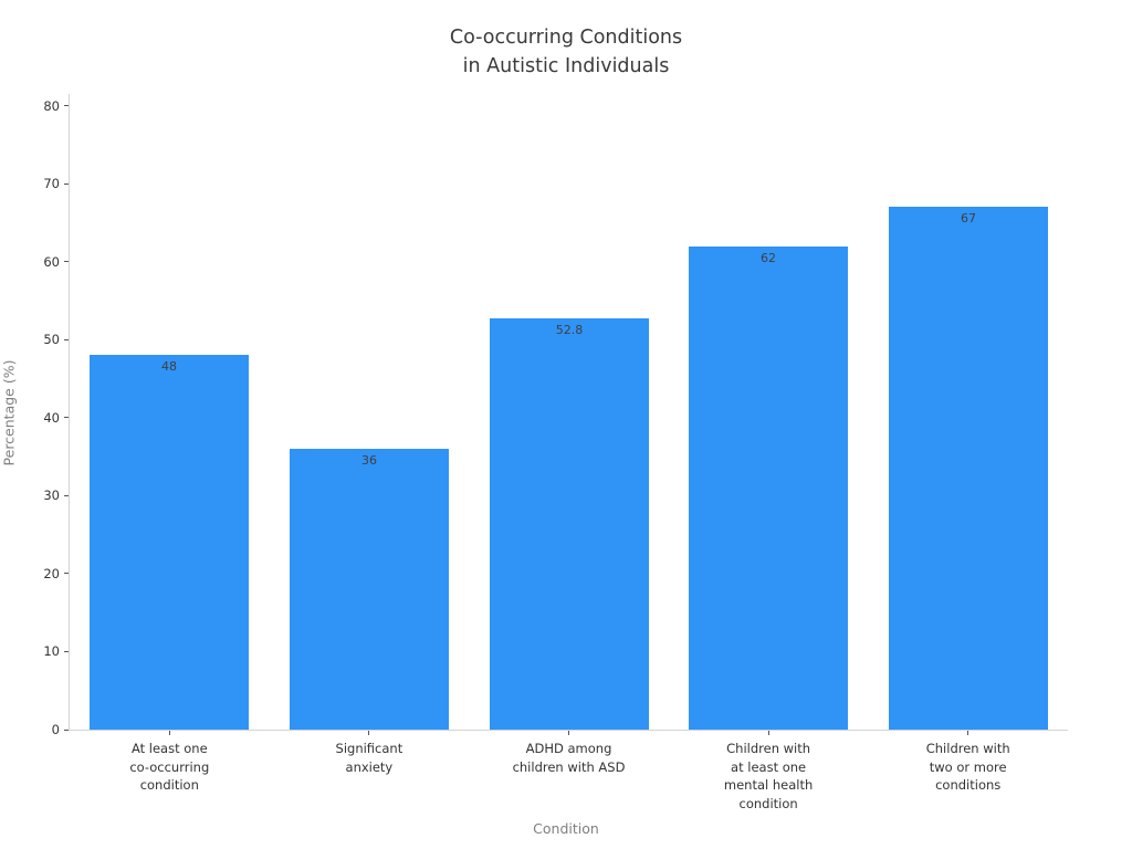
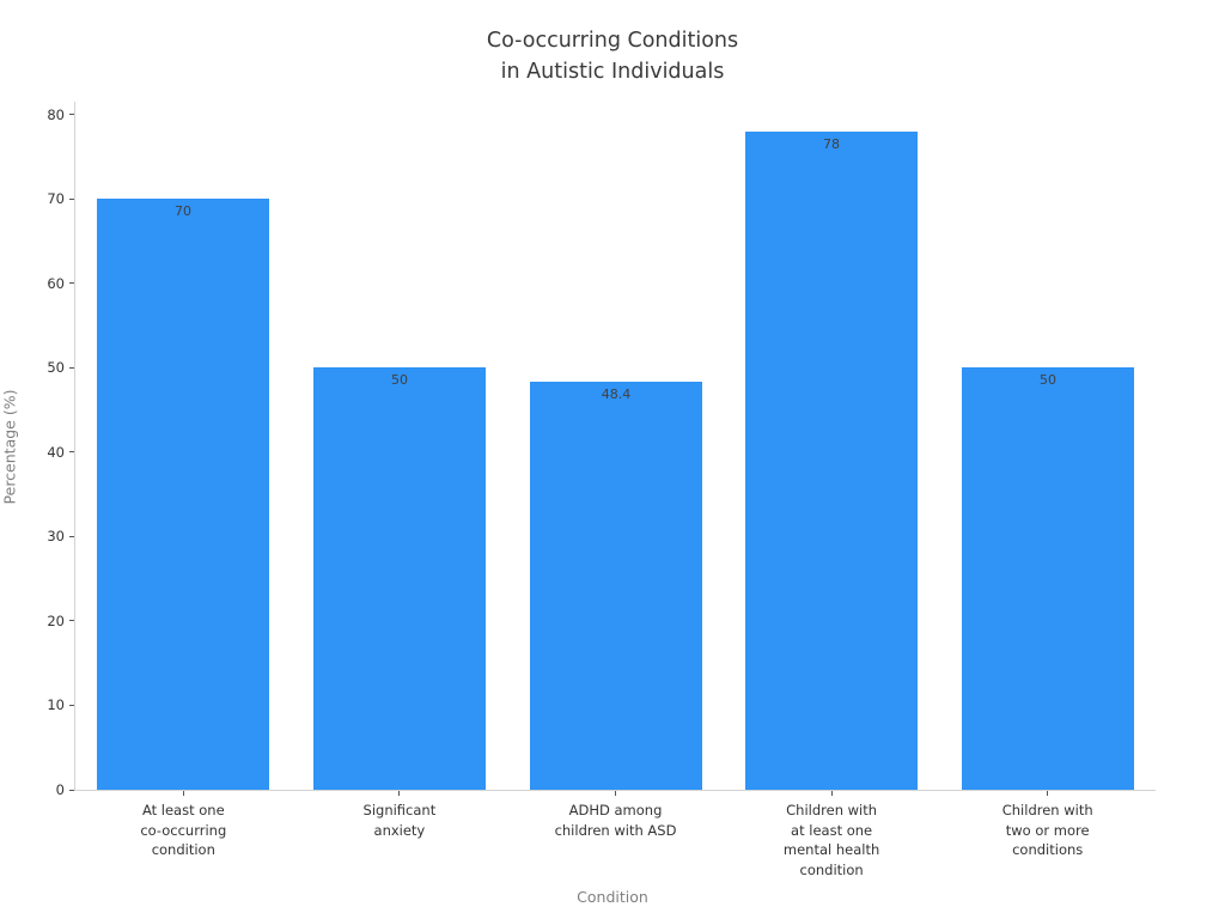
At least one co-occurring condition: 48 -> 70
Significant anxiety: 36 -> 50
ADHD among children with ASD: 52.8 -> 48.4
Children with at least one mental health condition: 62 -> 78
Children with two or more conditions: 67 -> 50
